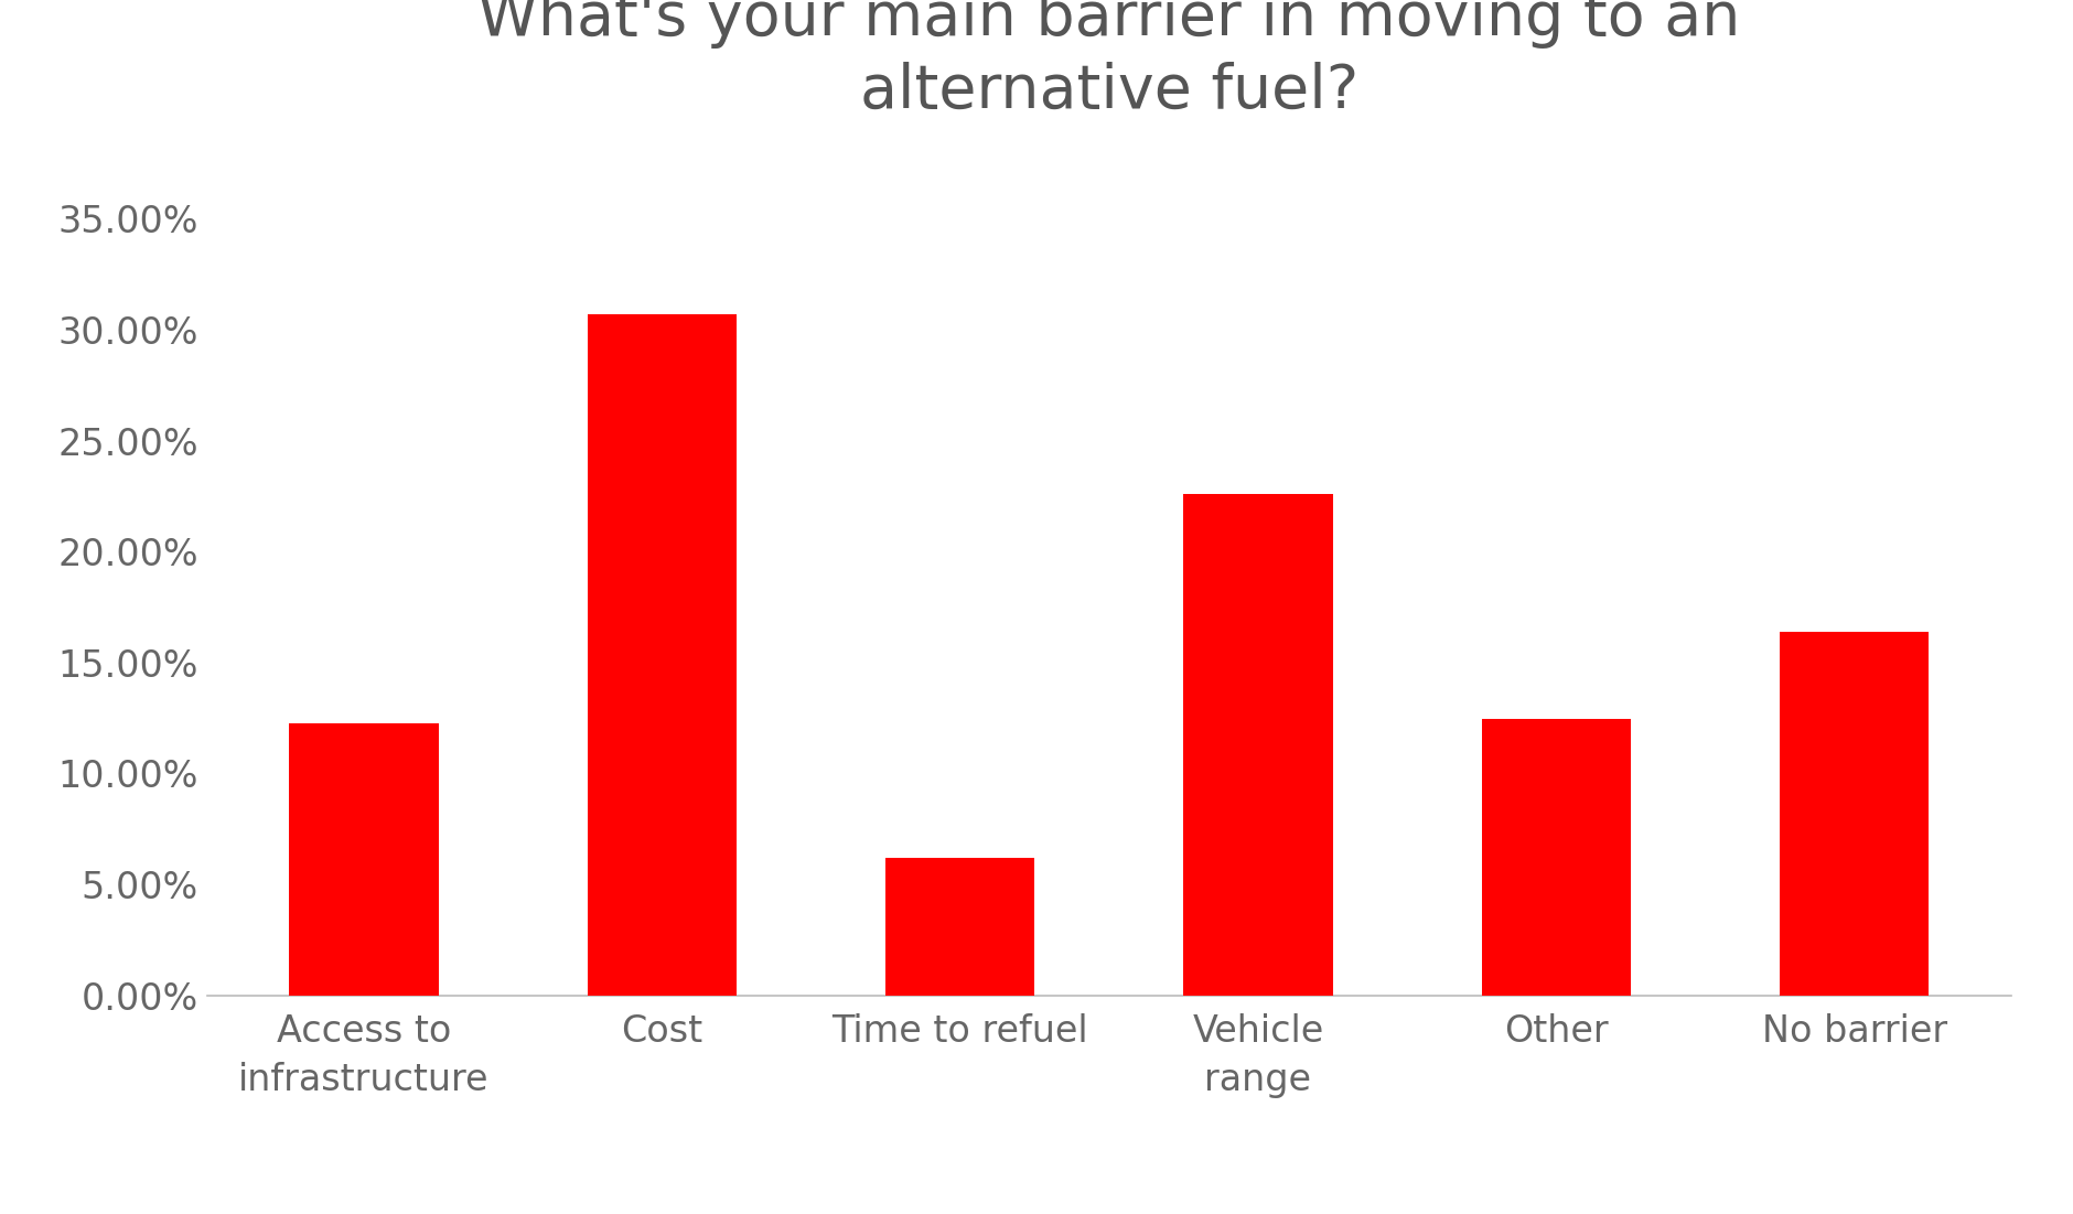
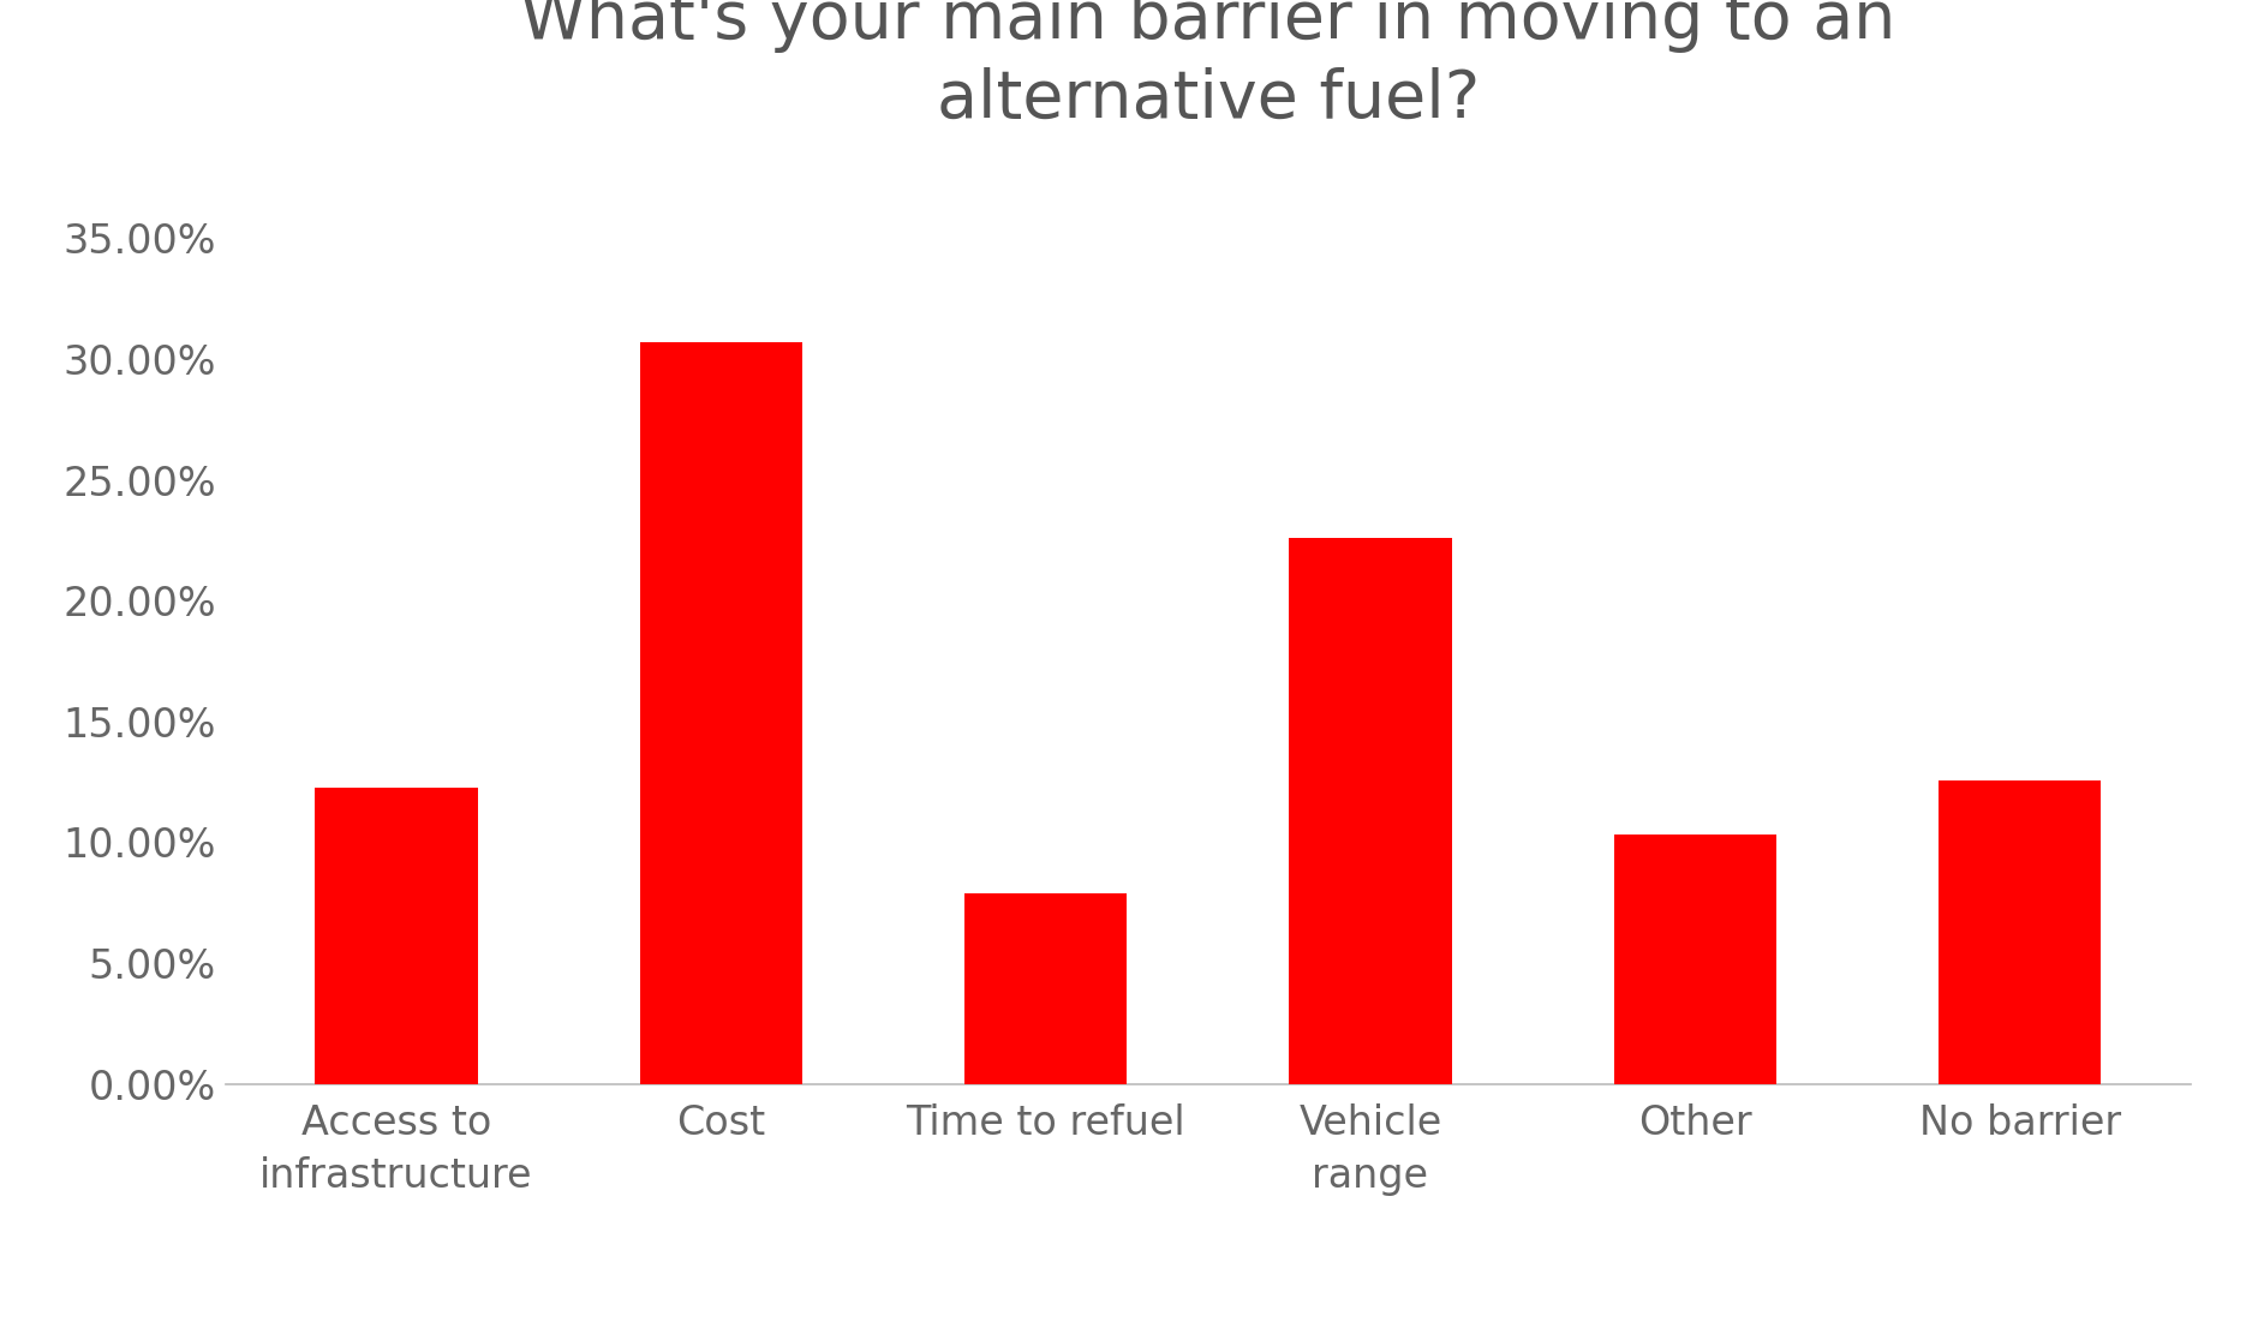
Time to refuel: 6.20% -> 7.90%
Other: 12.45% -> 10.30%
No barrier: 16.40% -> 12.55%
